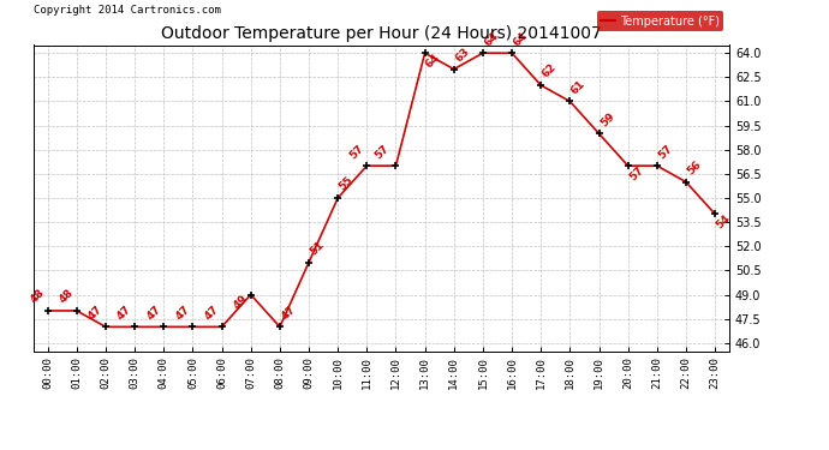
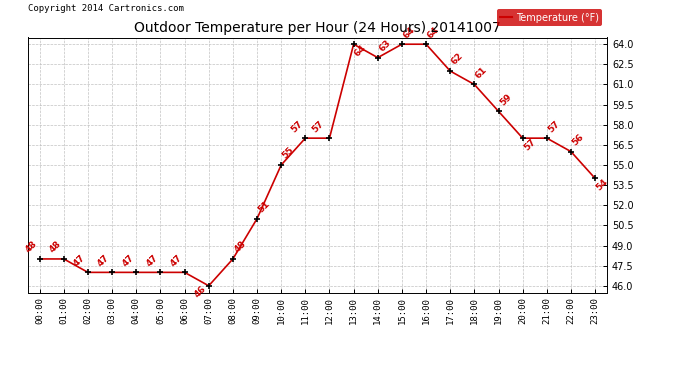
07:00: 49 -> 46
08:00: 47 -> 48
